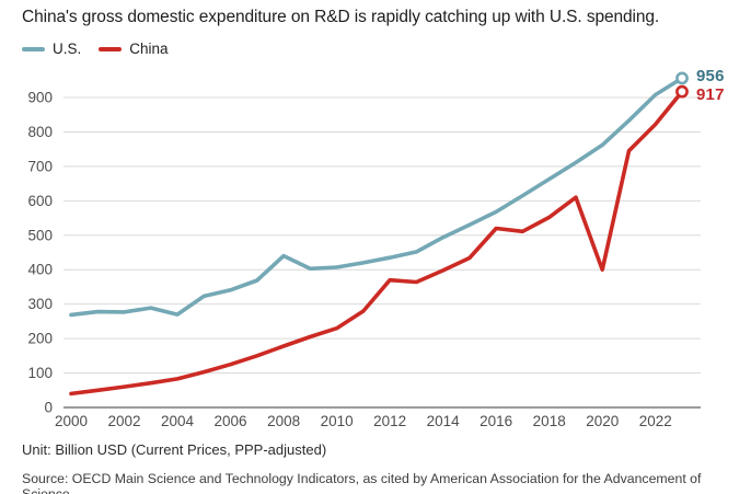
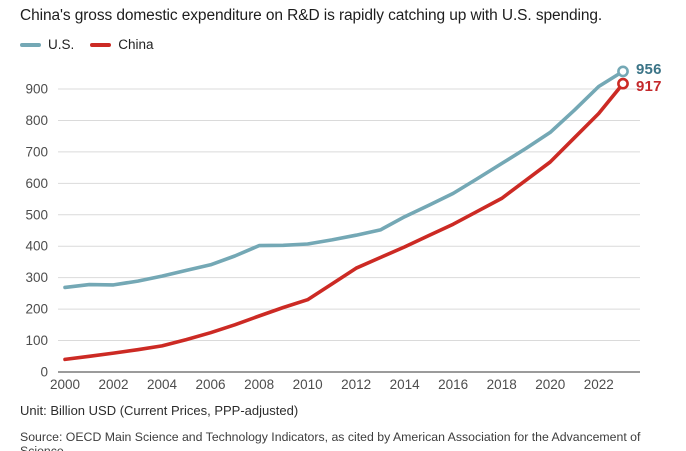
U.S./2004: 270 -> 300
U.S./2008: 440 -> 400
China/2012: 370 -> 330
China/2016: 520 -> 470
China/2020: 400 -> 670
